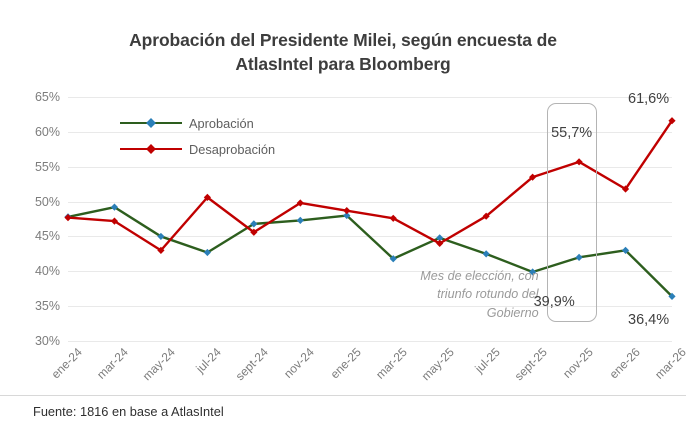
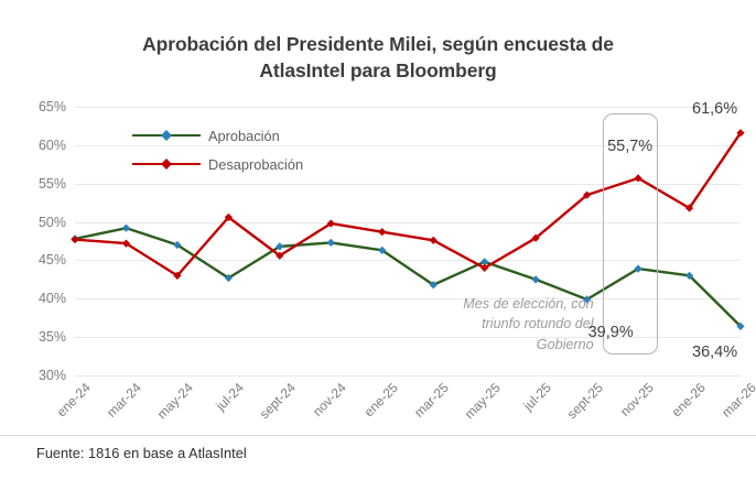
Aprobación/may-24: 45% -> 47%
Aprobación/ene-25: 48% -> 46%
Aprobación/nov-25: 42% -> 44%
